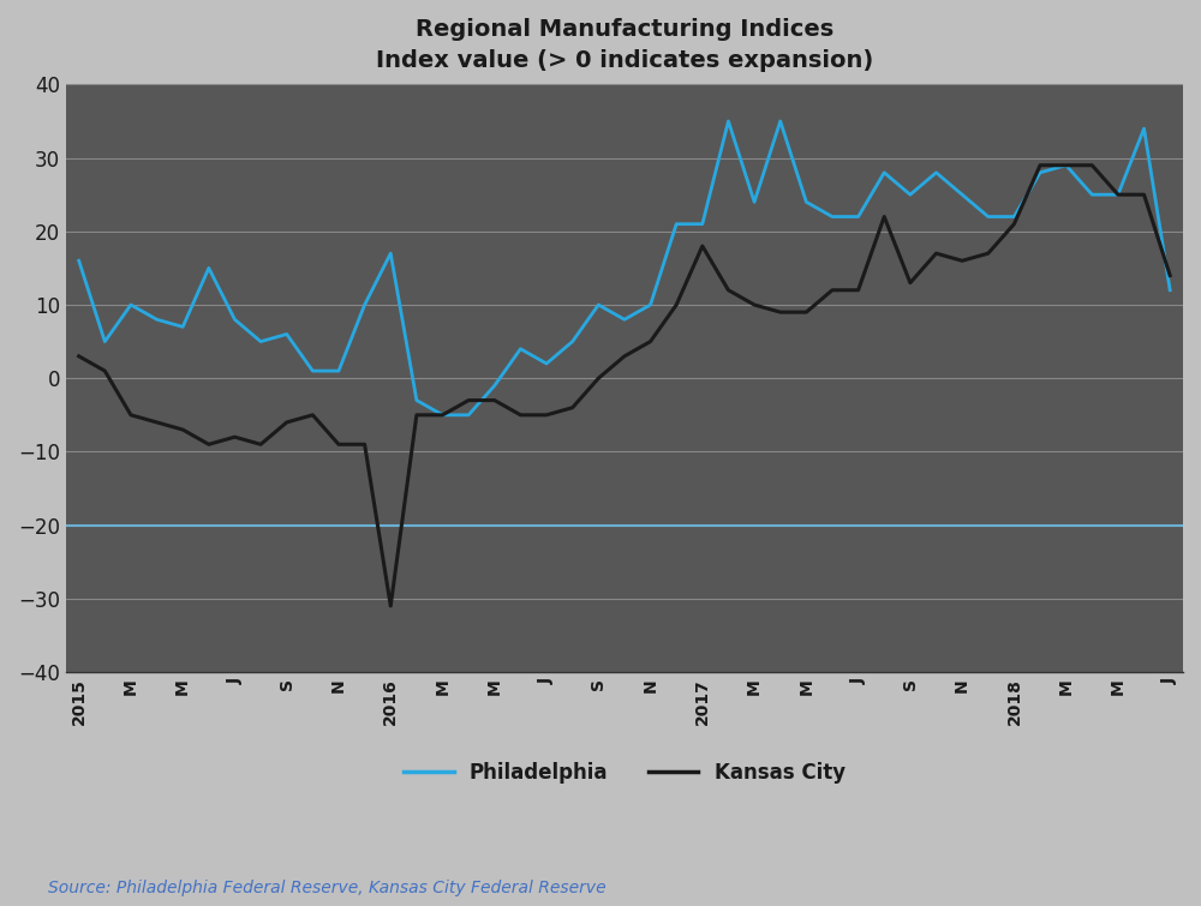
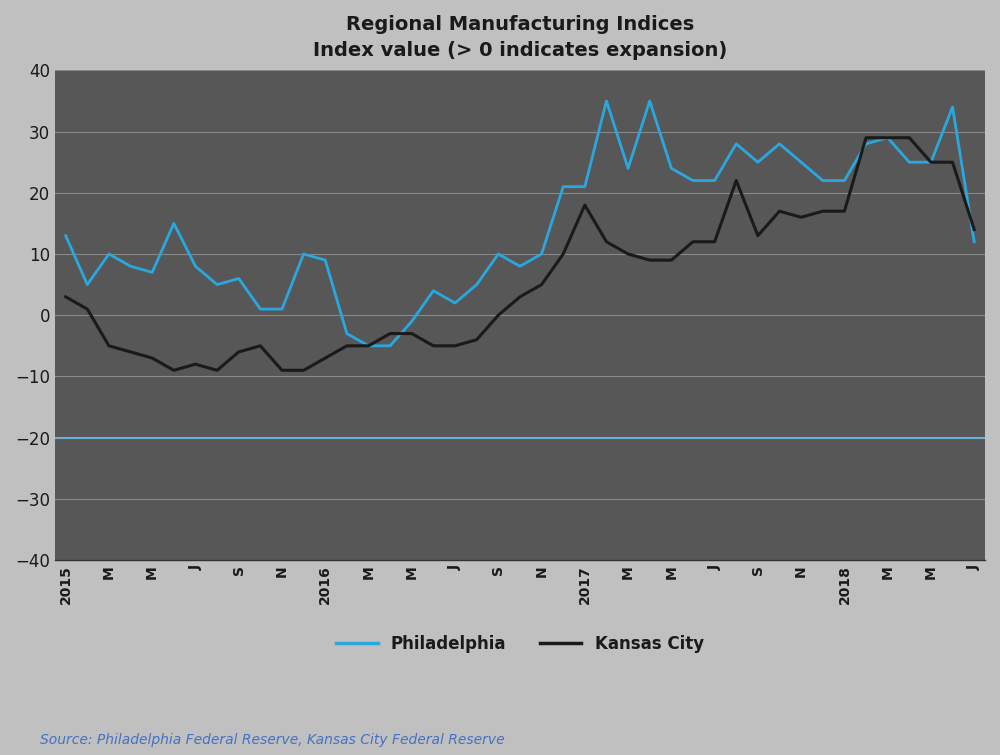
Philadelphia/2015: 16 -> 13
Philadelphia/2016: 17 -> 9
Kansas City/2016: -31 -> -7
Kansas City/2018: 21 -> 17
